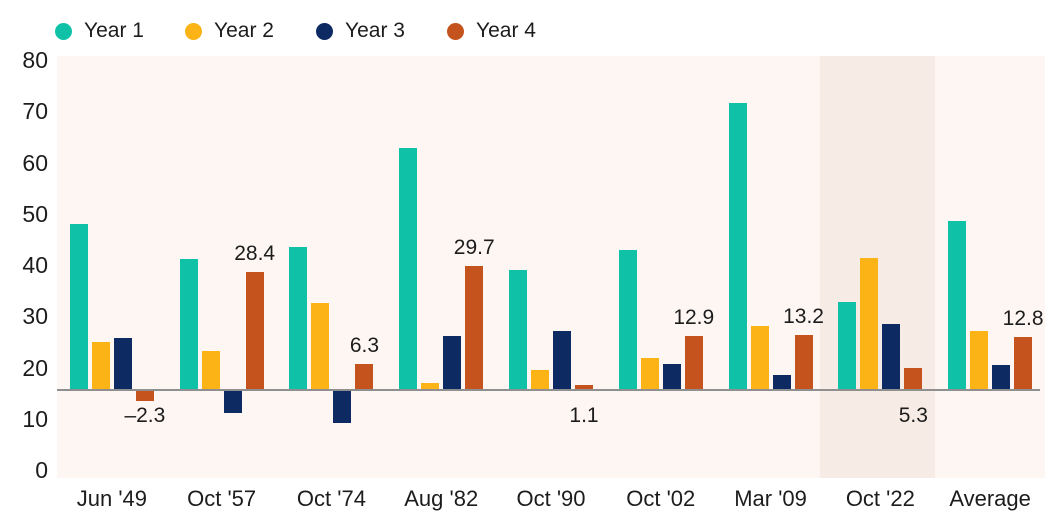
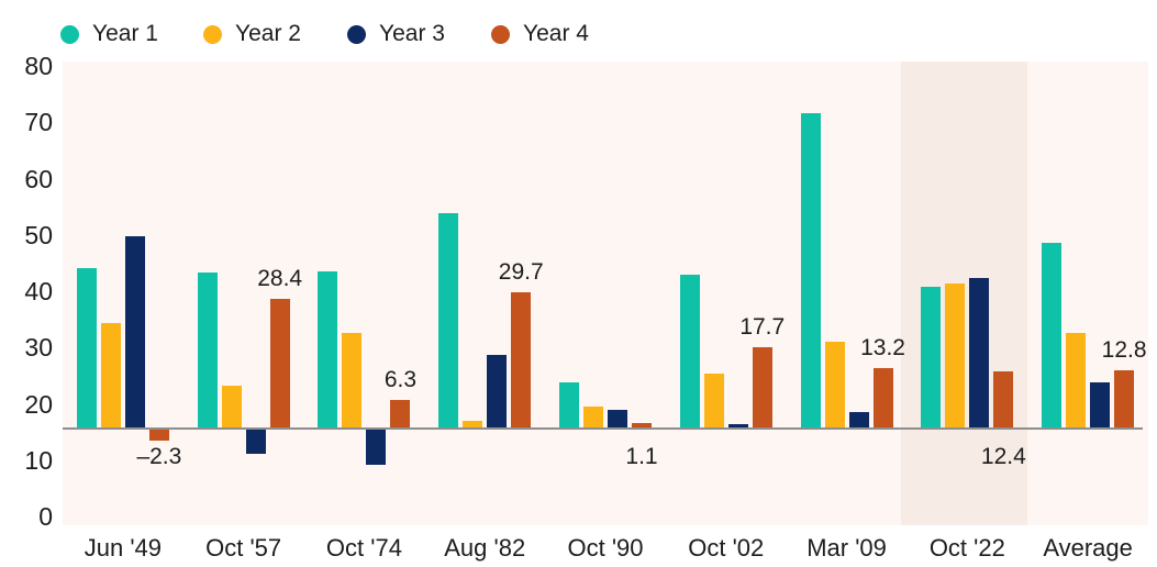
Year 1/Jun '49: 40 -> 35
Year 2/Jun '49: 12 -> 23
Year 3/Jun '49: 12 -> 42
Year 1/Oct '57: 31 -> 34
Year 1/Aug '82: 58 -> 47
Year 3/Aug '82: 13 -> 16
Year 1/Oct '90: 29 -> 10
Year 3/Oct '90: 14 -> 4
Year 2/Oct '02: 8 -> 12
Year 3/Oct '02: 6 -> 1
Year 4/Oct '02: 12.9 -> 17.7
Year 2/Mar '09: 15 -> 19
Year 1/Oct '22: 21 -> 31
Year 3/Oct '22: 16 -> 33
Year 4/Oct '22: 5.3 -> 12.4
Year 2/Average: 14 -> 21
Year 3/Average: 6 -> 10
